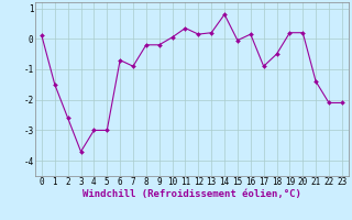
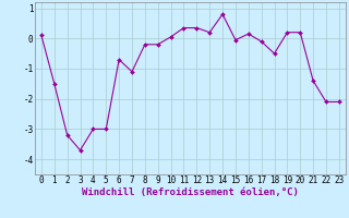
2: -2.60 -> -3.20
7: -0.90 -> -1.10
12: 0.15 -> 0.35
17: -0.90 -> -0.10
